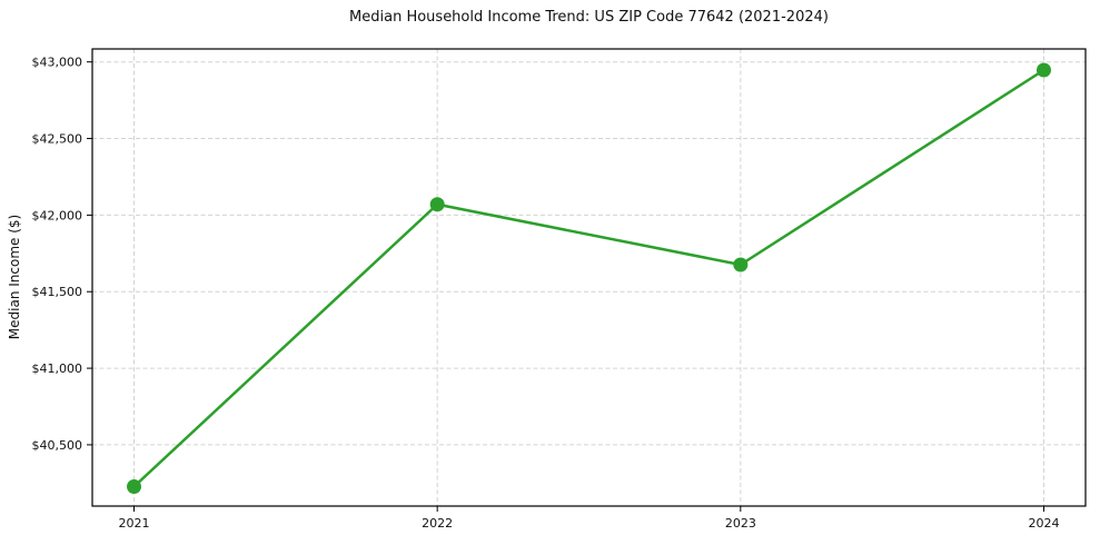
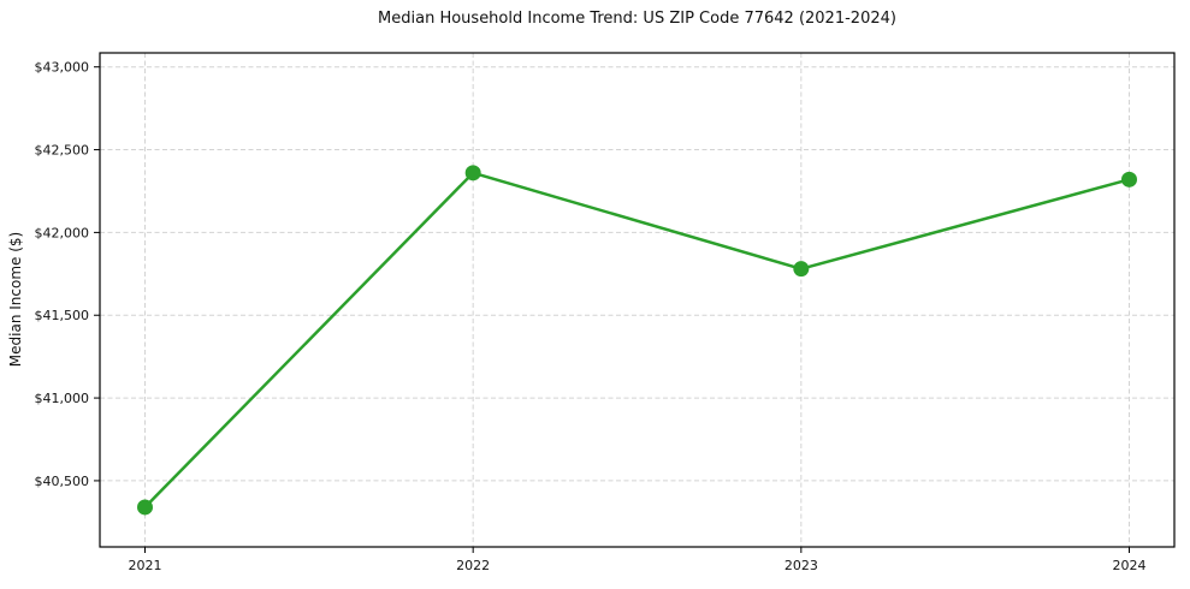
2021: $40230 -> $40340
2022: $42070 -> $42360
2023: $41680 -> $41780
2024: $42950 -> $42320
